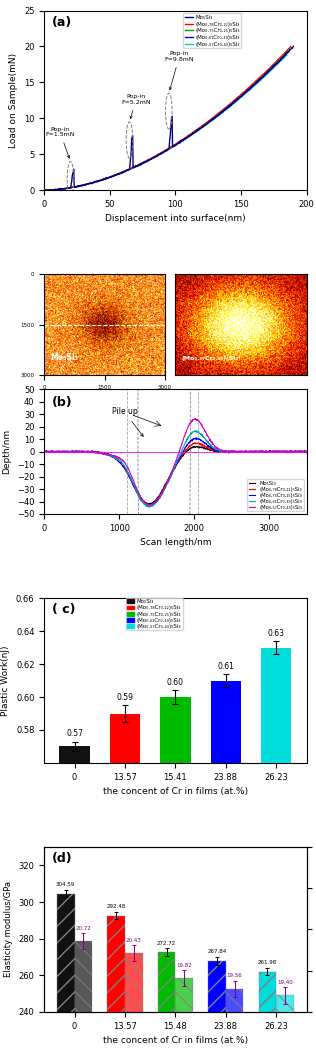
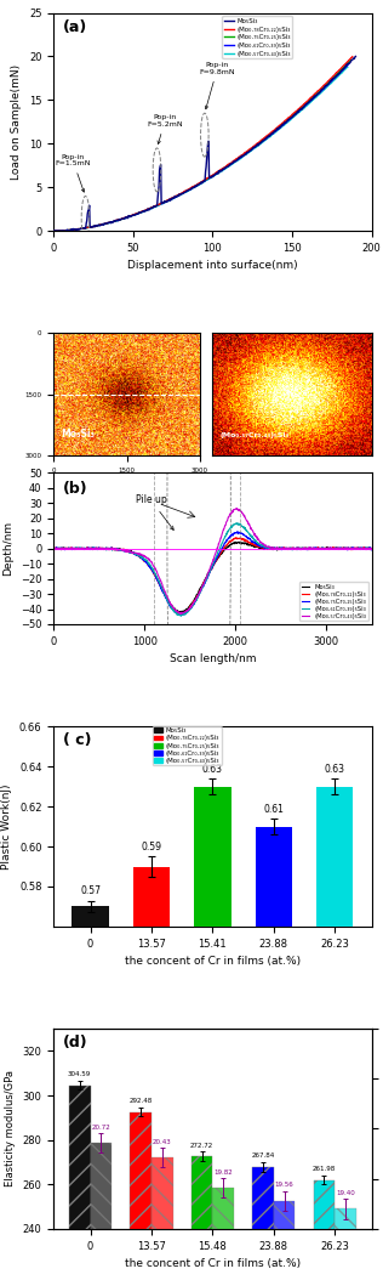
15.41: 0.60 -> 0.63
